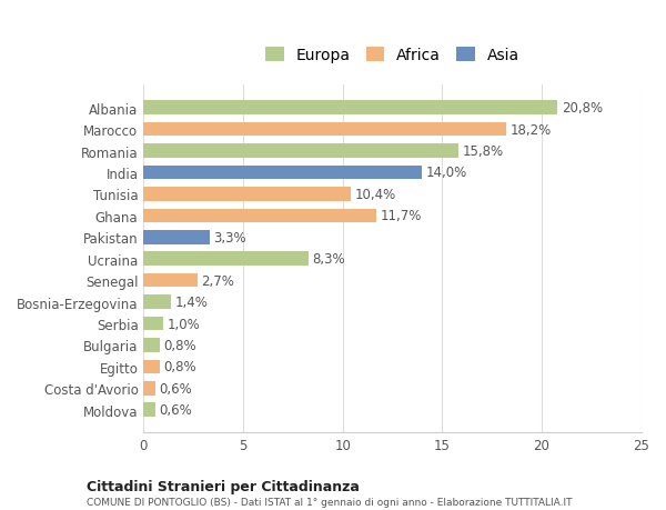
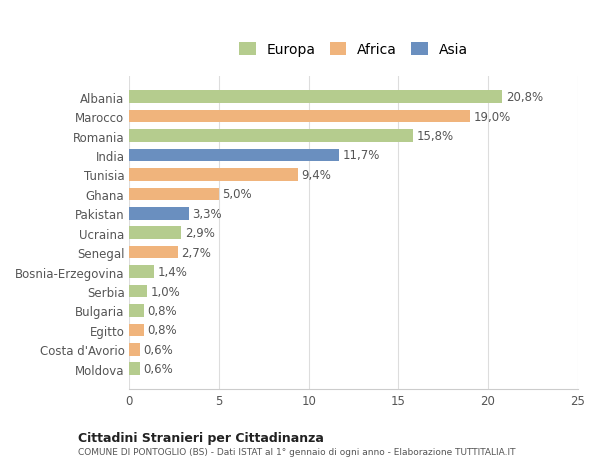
Marocco: 18,2% -> 19,0%
India: 14,0% -> 11,7%
Tunisia: 10,4% -> 9,4%
Ghana: 11,7% -> 5,0%
Ucraina: 8,3% -> 2,9%
